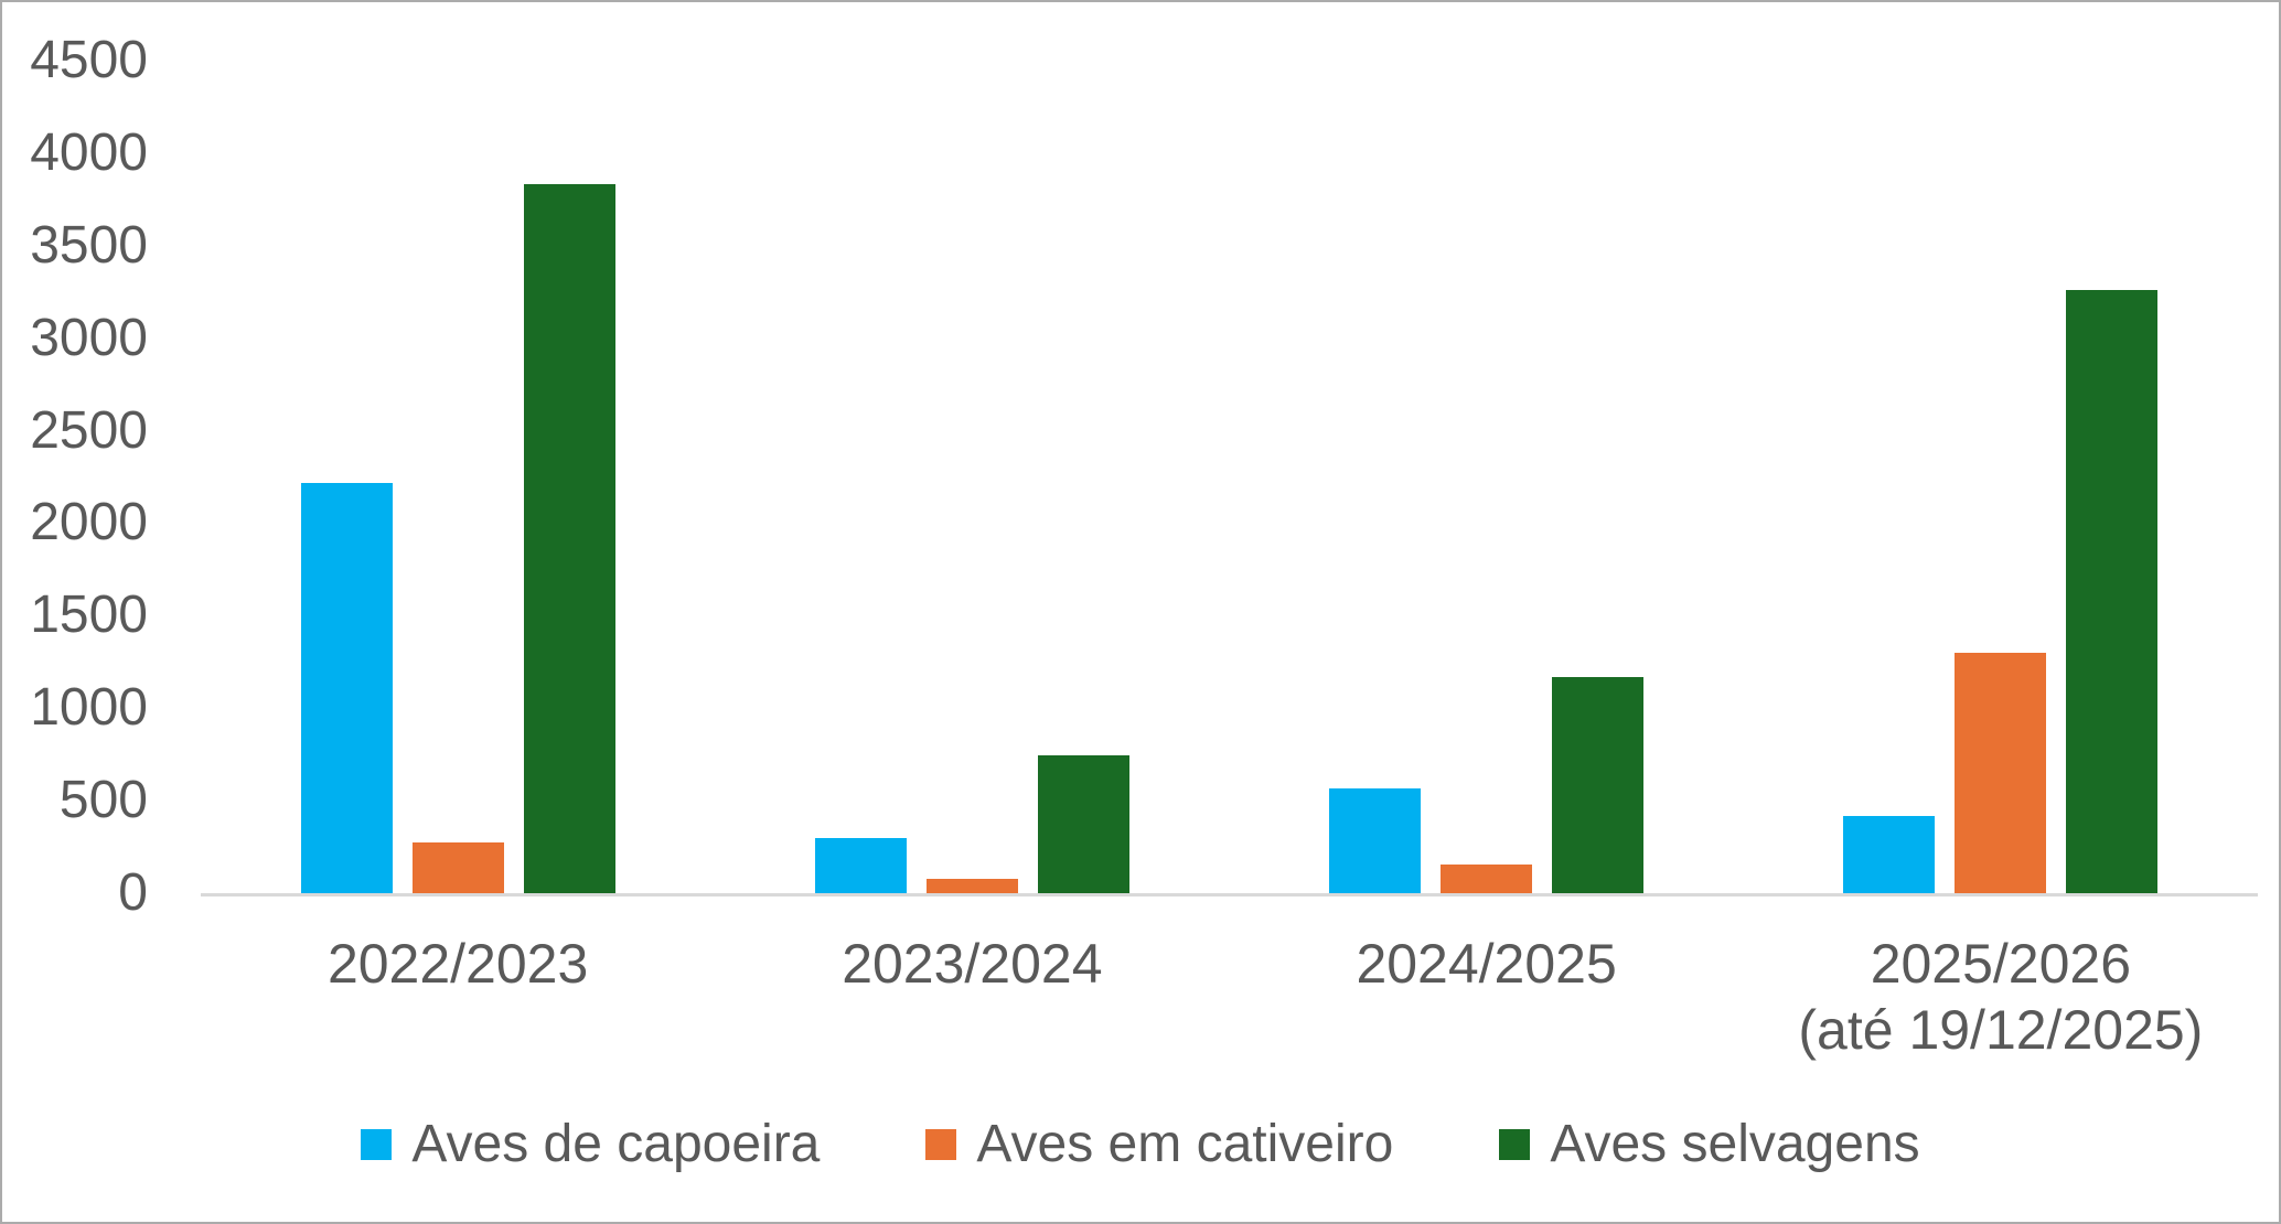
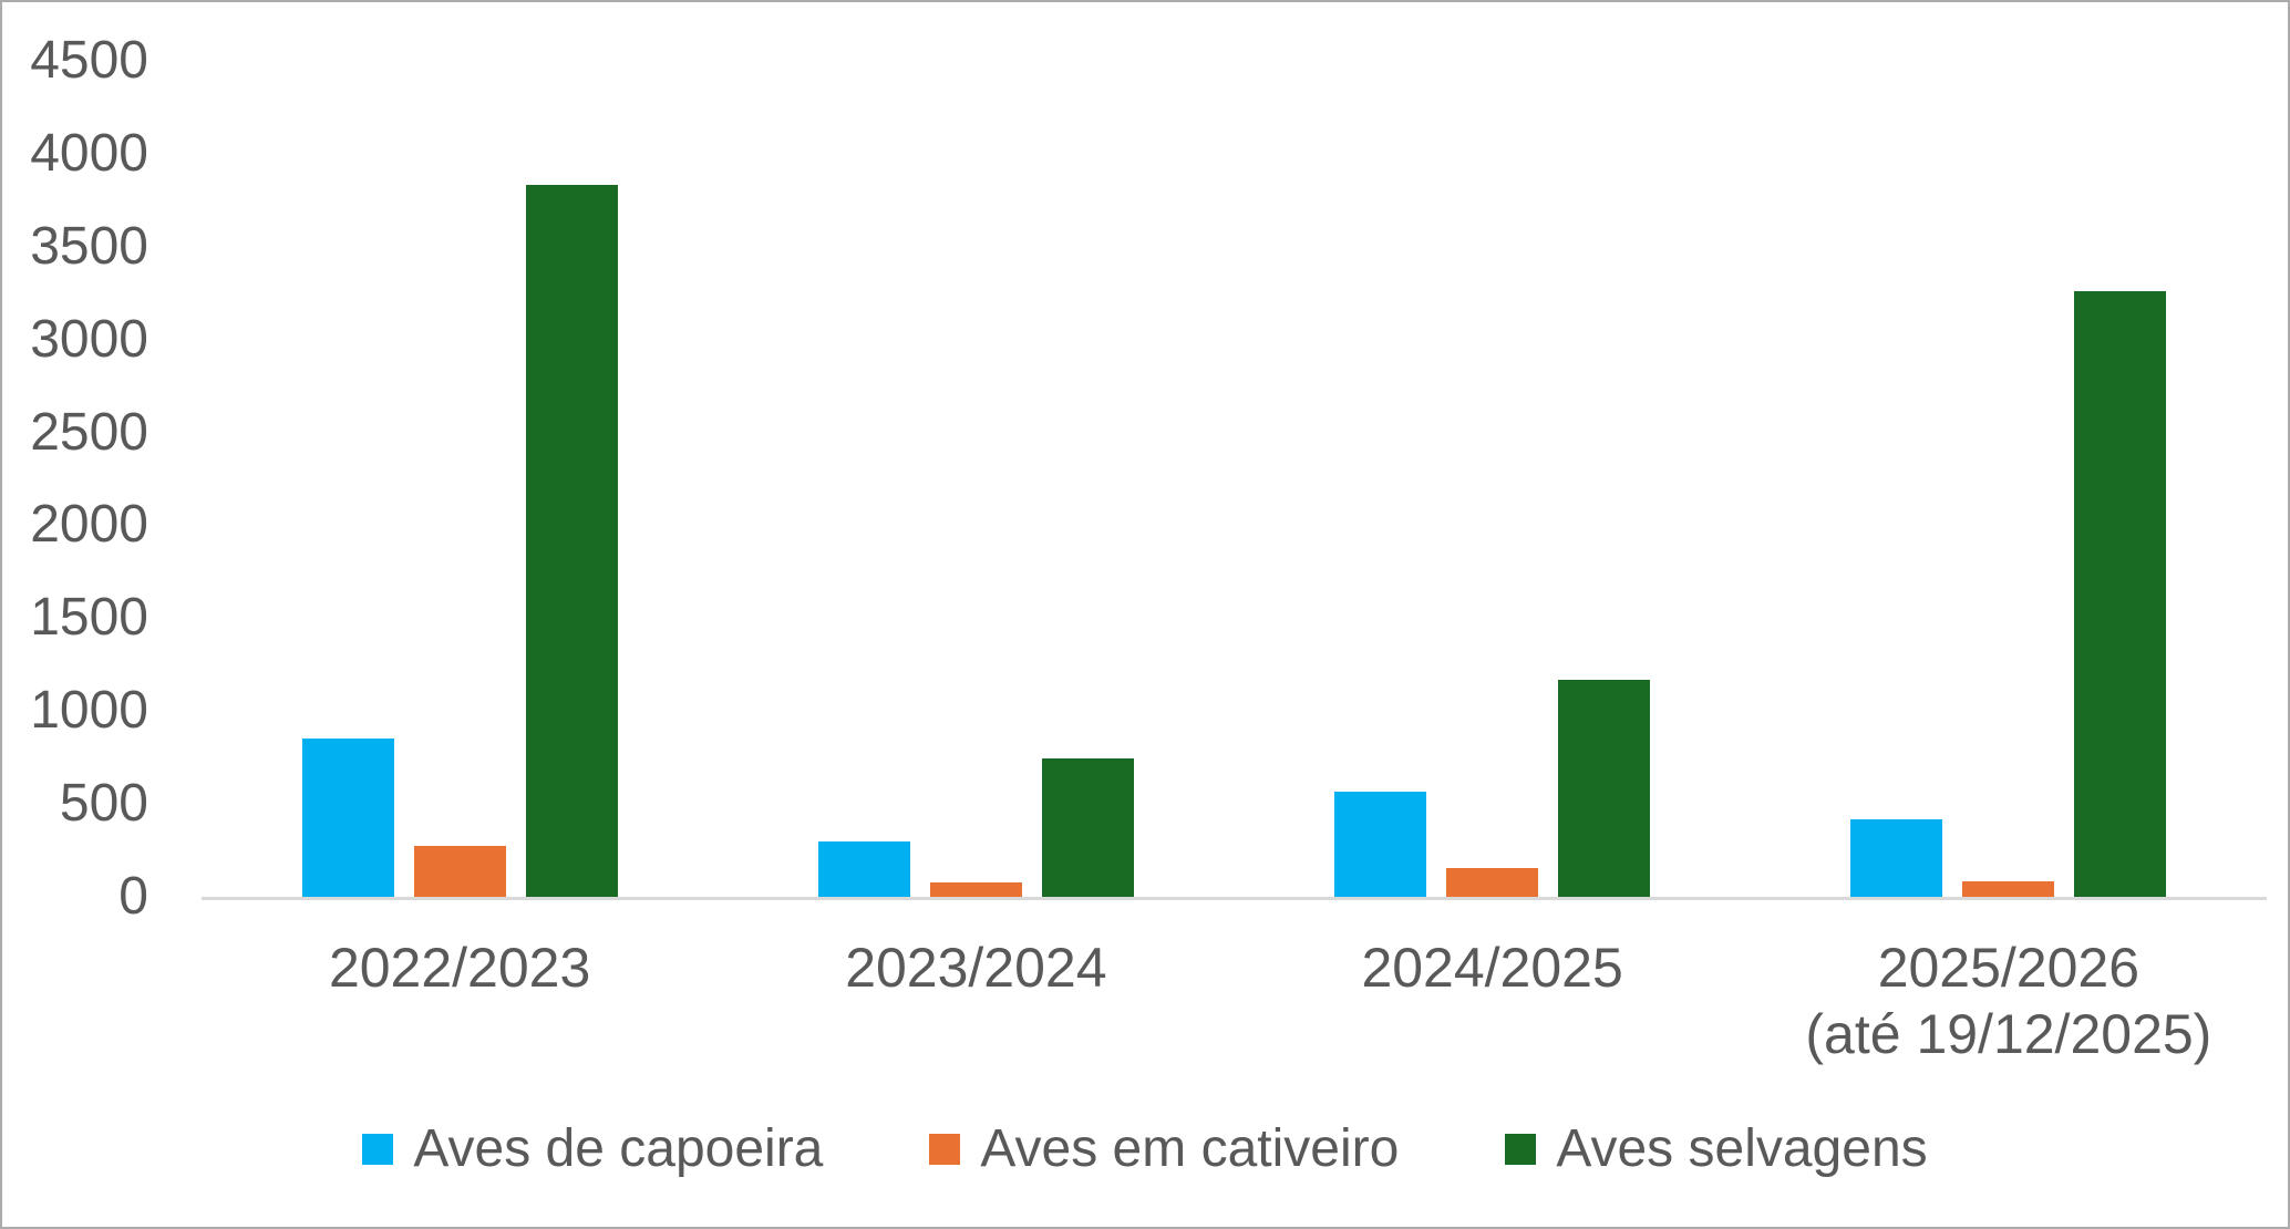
Aves de capoeira/2022/2023: 2220 -> 860
Aves em cativeiro/2025/2026 (até 19/12/2025): 1300 -> 80
